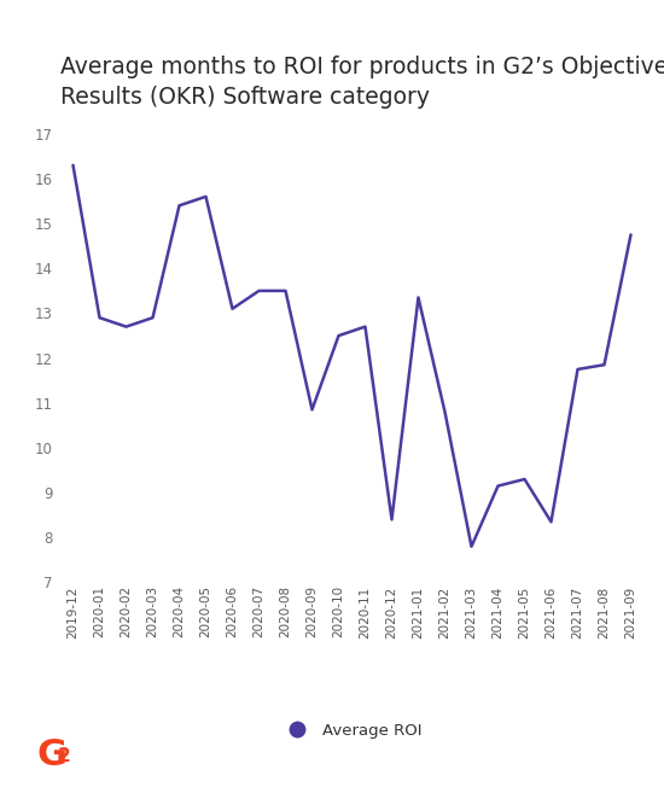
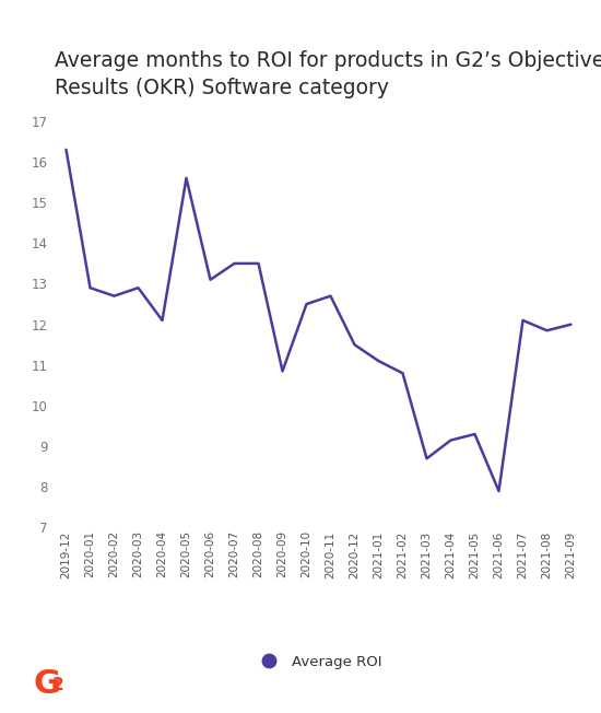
2020-04: 15.40 -> 12.10
2020-12: 8.40 -> 11.50
2021-01: 13.35 -> 11.10
2021-03: 7.80 -> 8.70
2021-06: 8.35 -> 7.90
2021-07: 11.75 -> 12.10
2021-09: 14.75 -> 12.00
